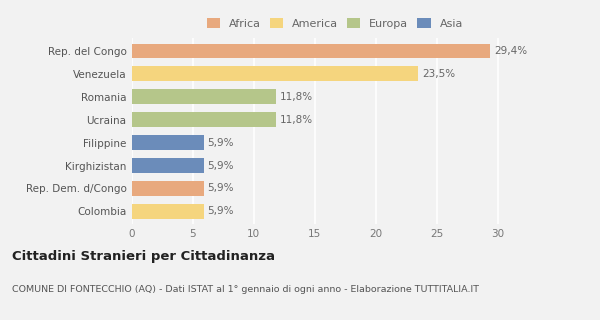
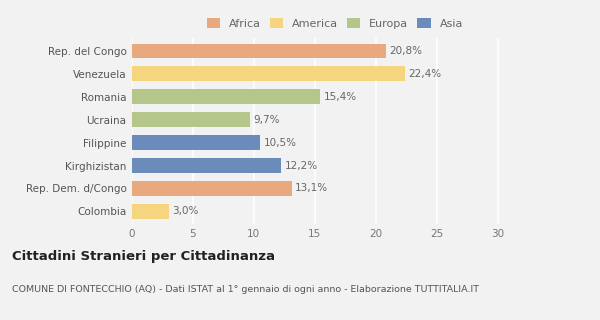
Rep. del Congo: 29,4% -> 20,8%
Venezuela: 23,5% -> 22,4%
Romania: 11,8% -> 15,4%
Ucraina: 11,8% -> 9,7%
Filippine: 5,9% -> 10,5%
Kirghizistan: 5,9% -> 12,2%
Rep. Dem. d/Congo: 5,9% -> 13,1%
Colombia: 5,9% -> 3,0%
